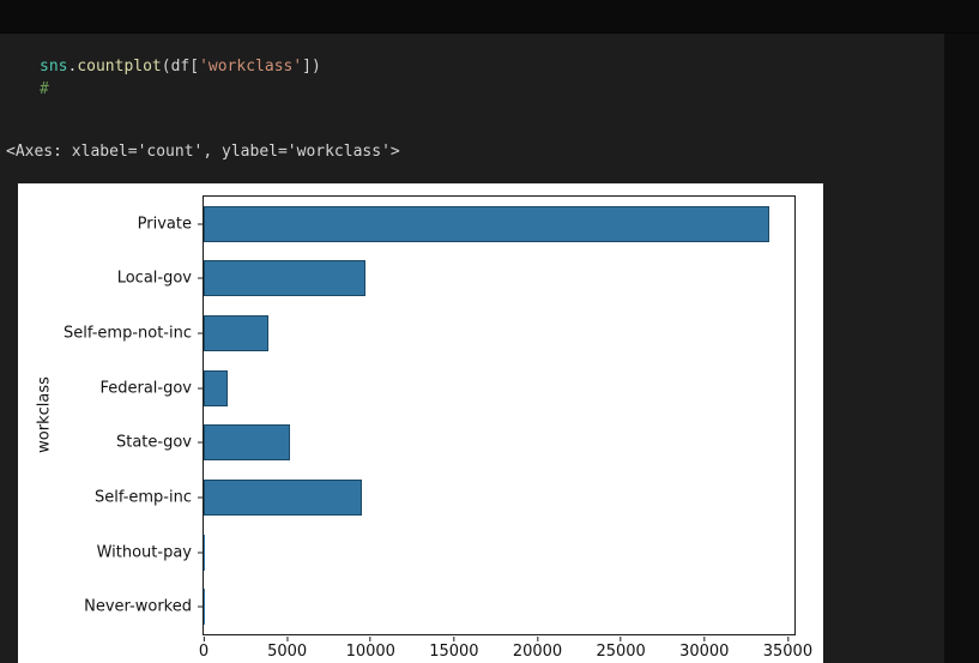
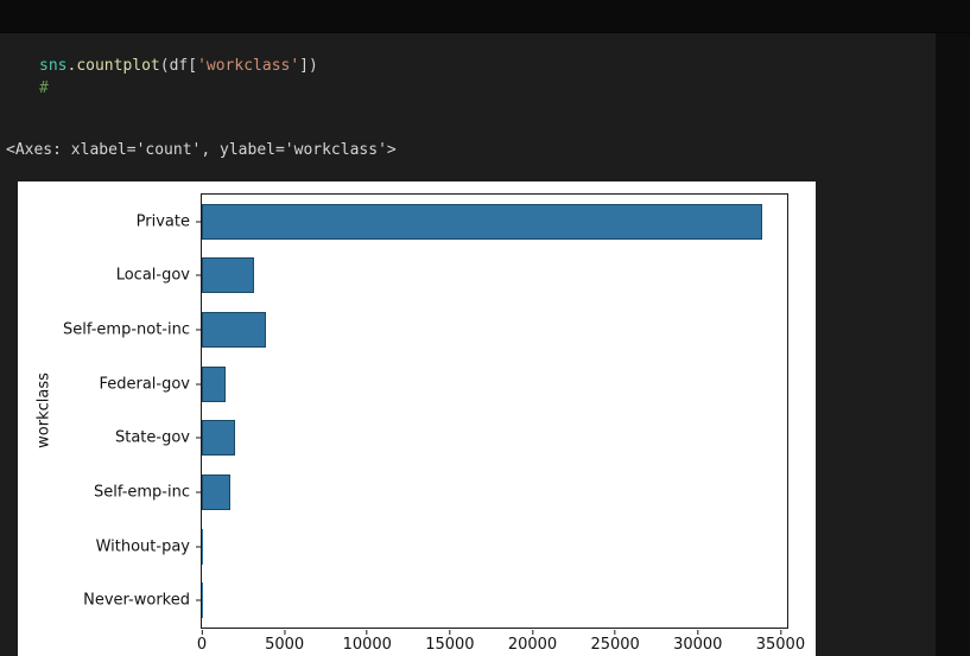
Local-gov: 9700 -> 3100
State-gov: 5200 -> 2000
Self-emp-inc: 9500 -> 1700
